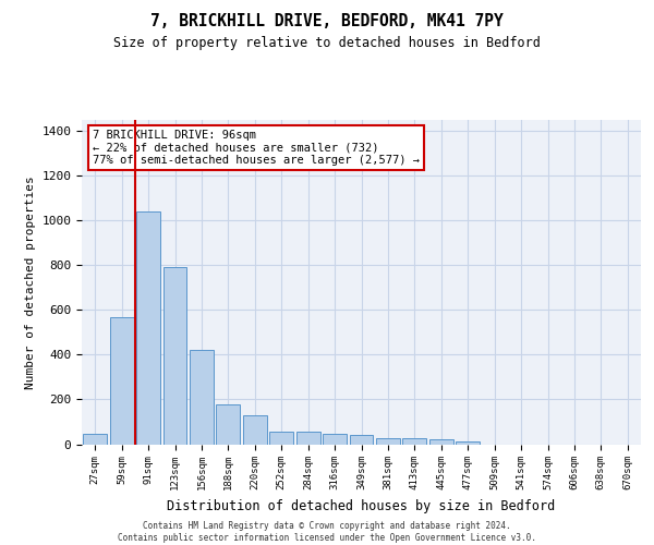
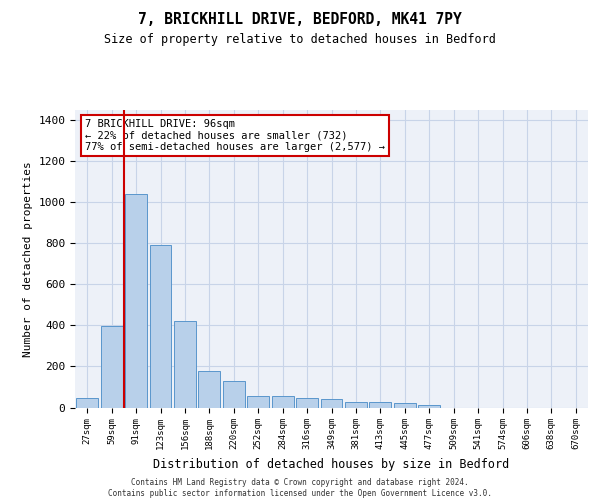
59sqm: 570 -> 395
